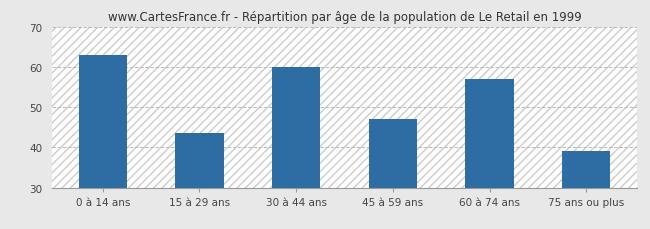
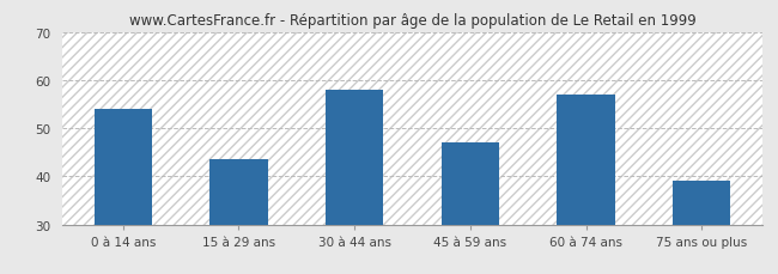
0 à 14 ans: 63.0 -> 54.0
30 à 44 ans: 60.0 -> 58.0
